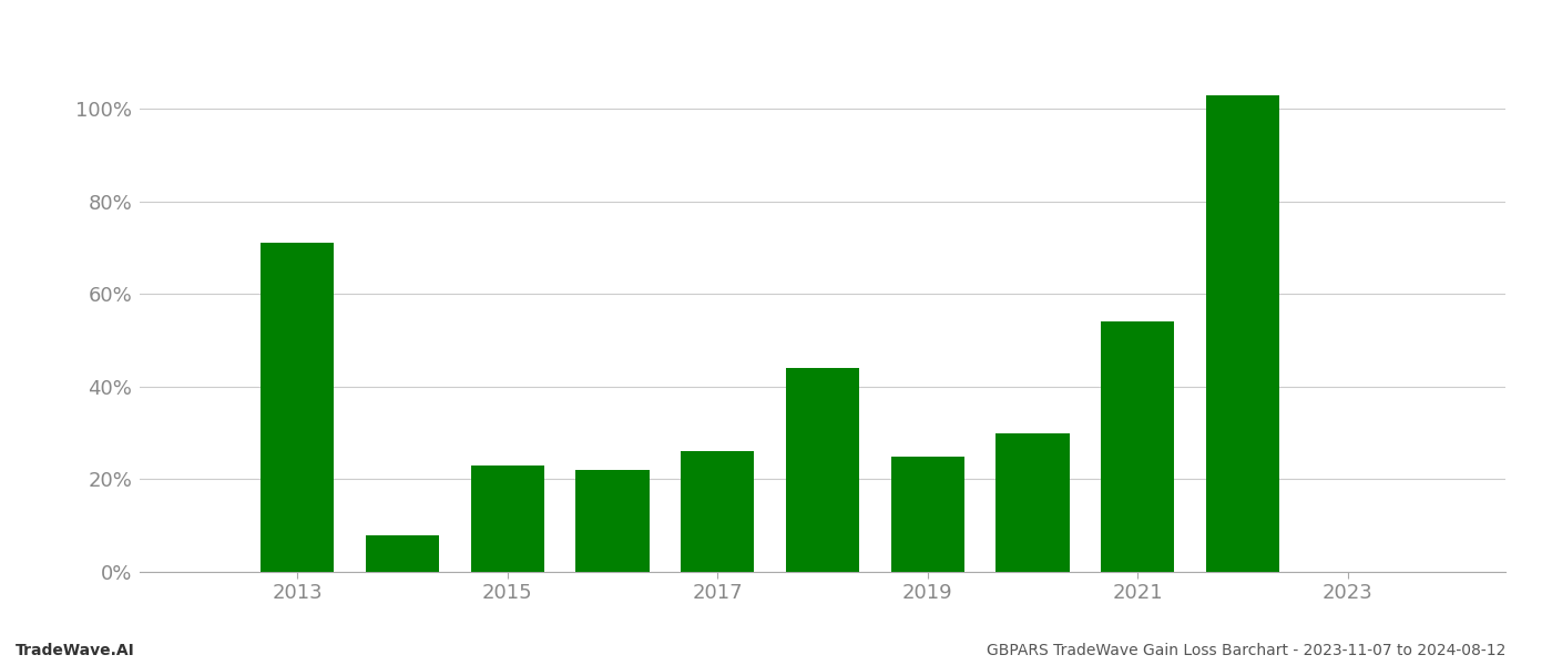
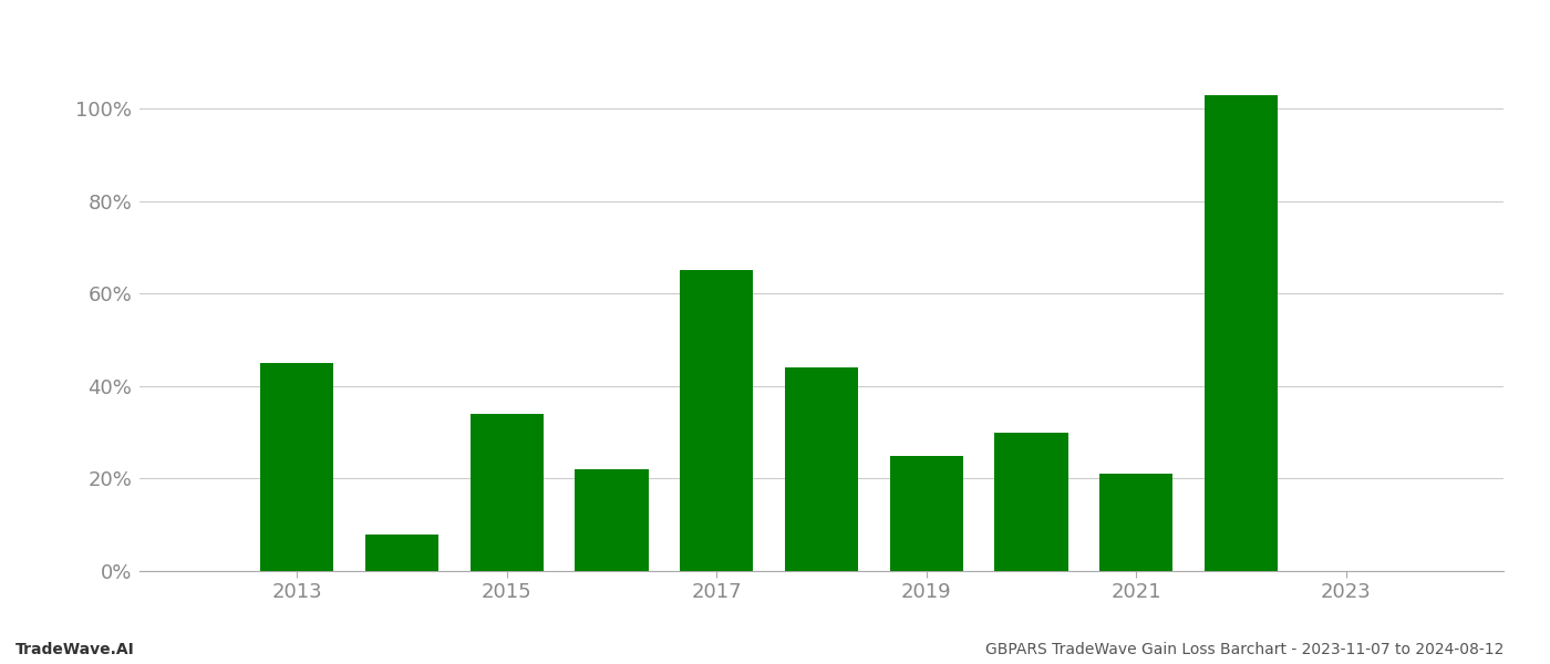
2013: 71% -> 45%
2015: 23% -> 34%
2017: 26% -> 65%
2021: 54% -> 21%
